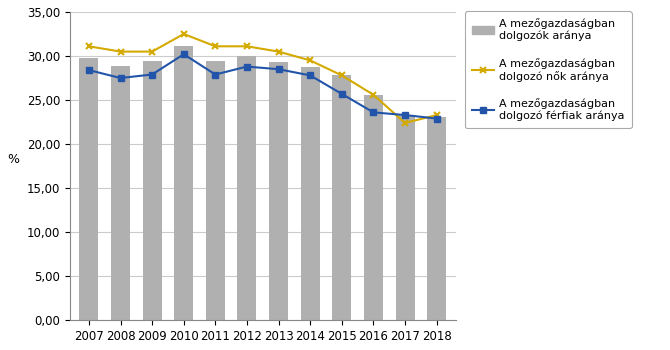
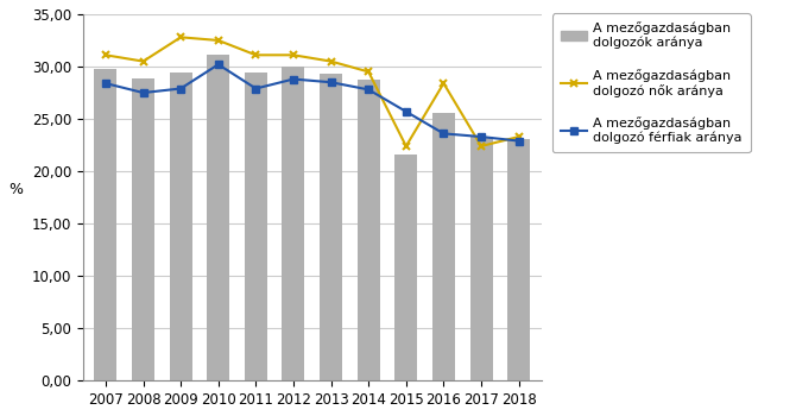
A mezőgazdaságban dolgozó nők aránya/2009: 30,5 -> 32,8
A mezőgazdaságban dolgozók aránya/2015: 27,8 -> 21,6
A mezőgazdaságban dolgozó nők aránya/2015: 27,8 -> 22,4
A mezőgazdaságban dolgozó nők aránya/2016: 25,6 -> 28,4
